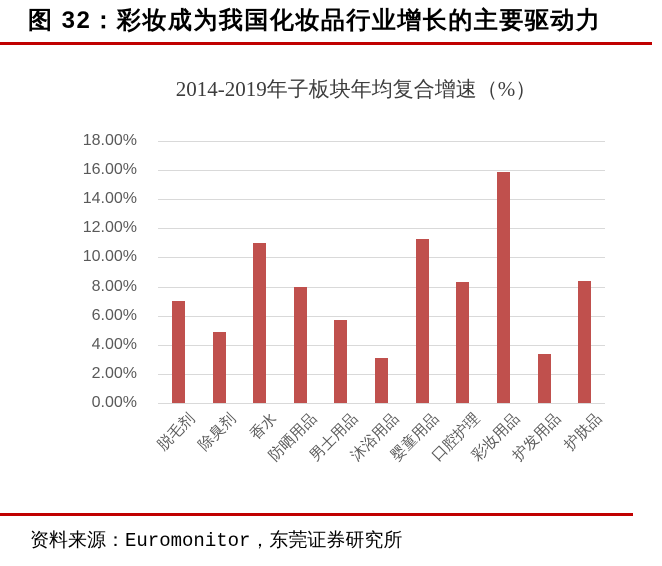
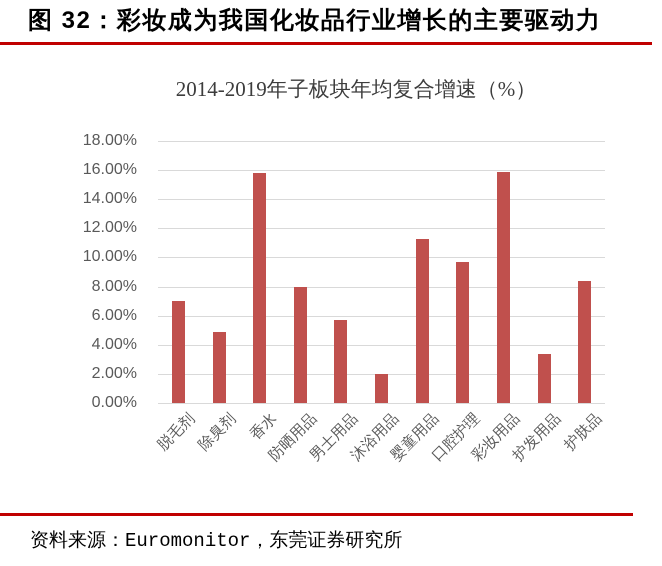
香水: 11.0% -> 15.8%
沐浴用品: 3.1% -> 2.0%
口腔护理: 8.3% -> 9.7%
